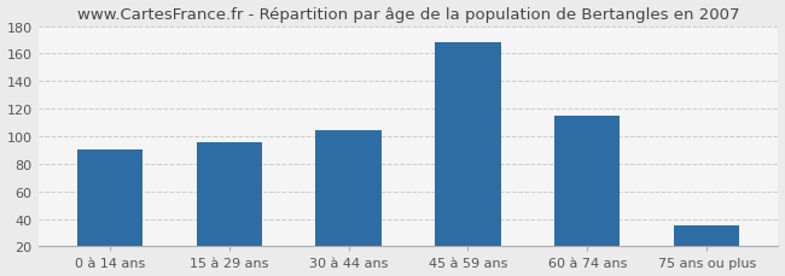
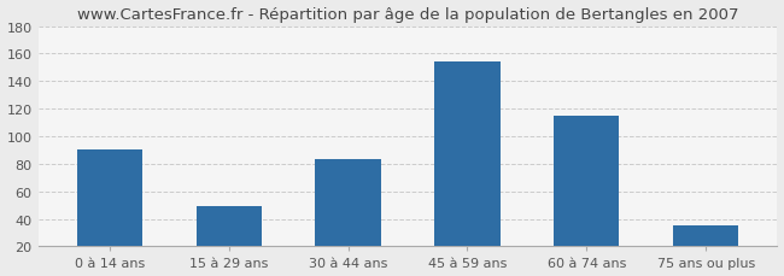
15 à 29 ans: 96 -> 49
30 à 44 ans: 104 -> 83
45 à 59 ans: 168 -> 154
